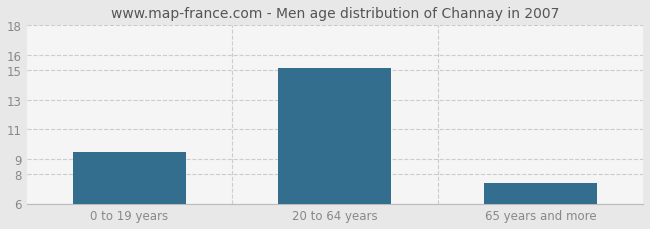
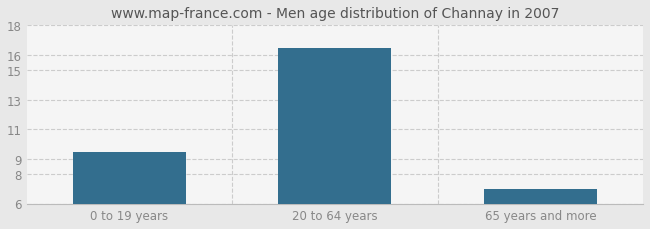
20 to 64 years: 15.1 -> 16.5
65 years and more: 7.4 -> 7.0
